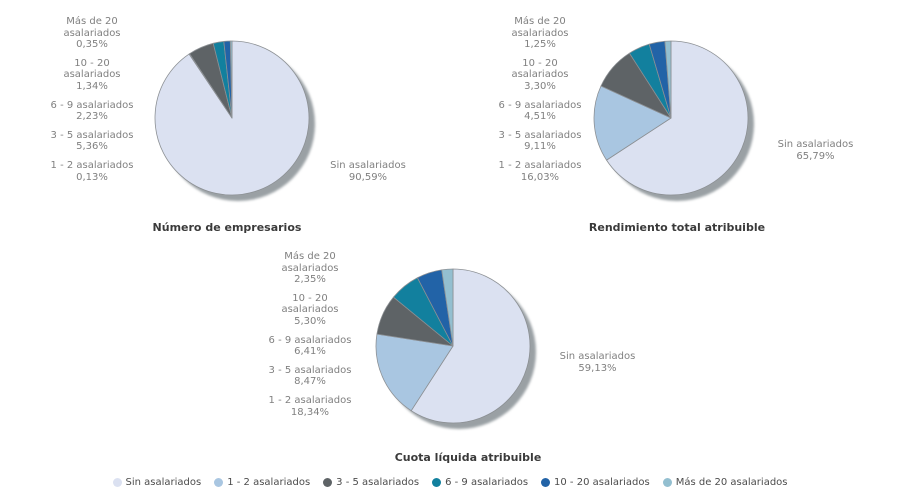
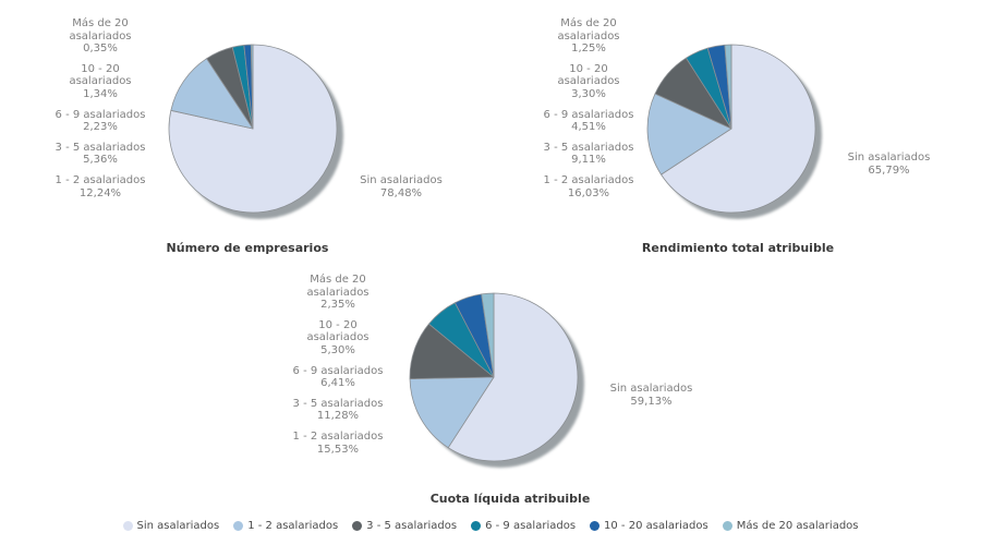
Número de empresarios/Sin asalariados: 90,59% -> 78,48%
Número de empresarios/1 - 2 asalariados: 0,13% -> 12,24%
Cuota líquida atribuible/1 - 2 asalariados: 18,34% -> 15,53%
Cuota líquida atribuible/3 - 5 asalariados: 8,47% -> 11,28%
